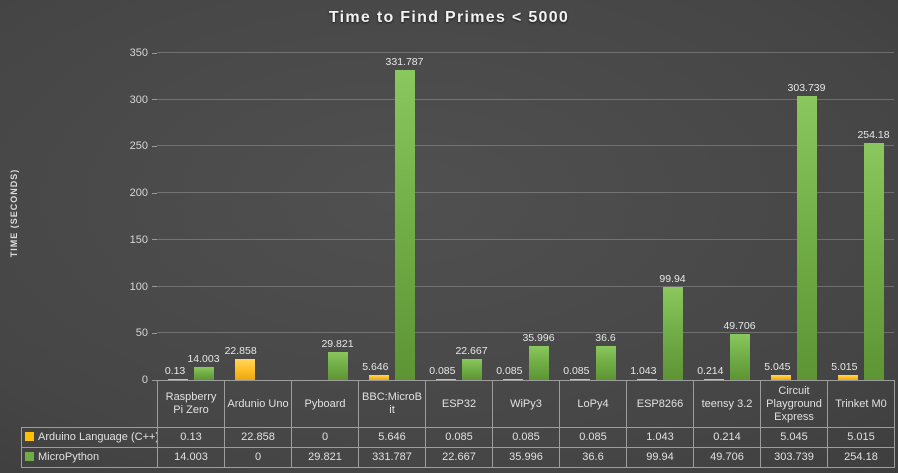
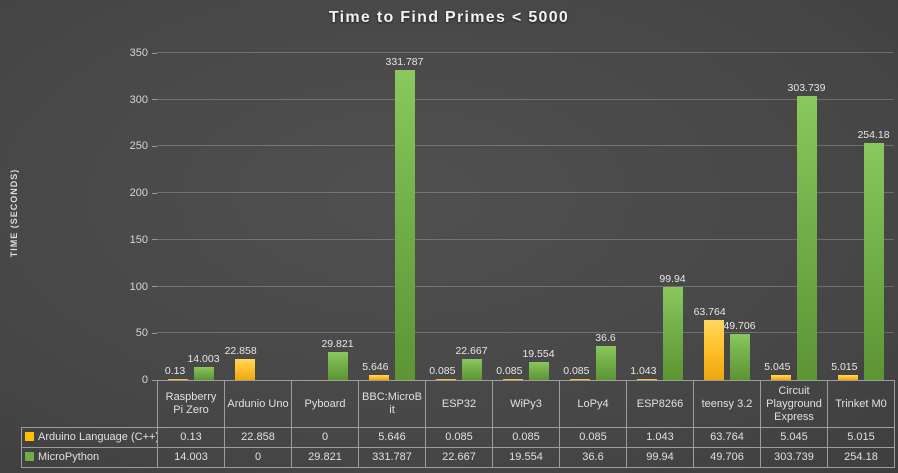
MicroPython/WiPy3: 35.996 -> 19.554
Arduino Language (C++)/teensy 3.2: 0.214 -> 63.764
